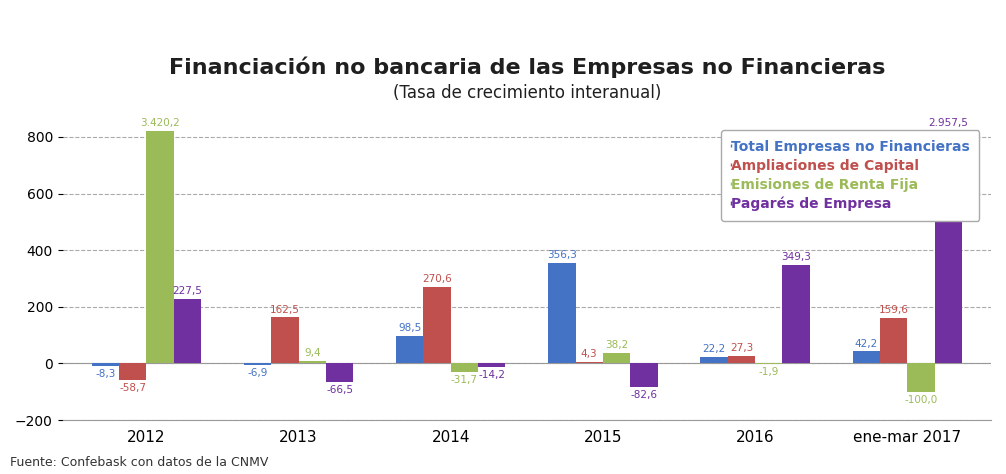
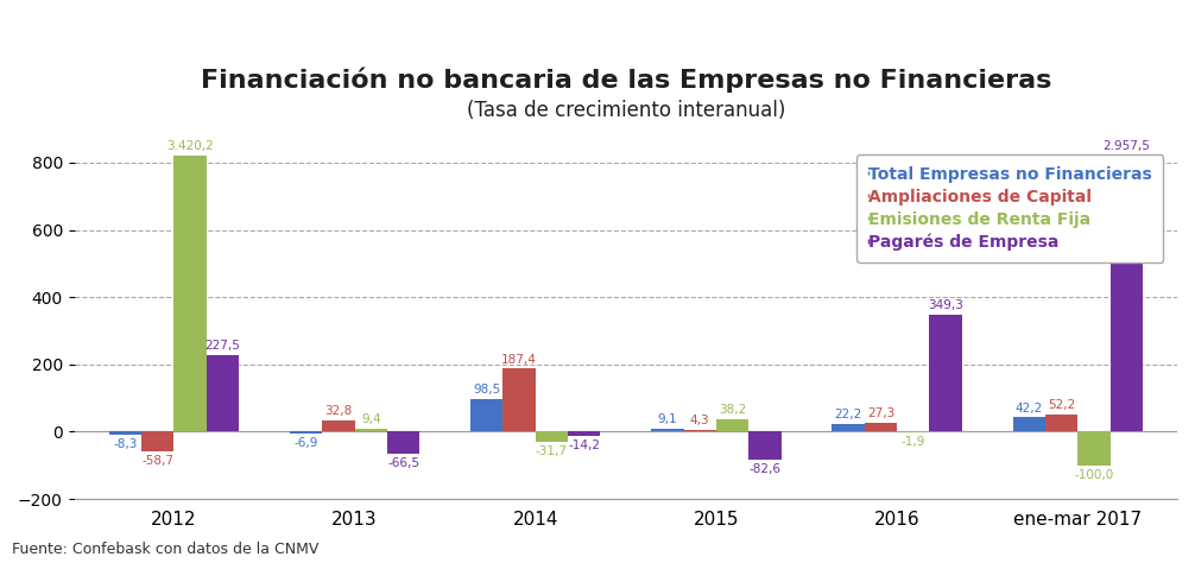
Ampliaciones de Capital/2013: 162,5 -> 32,8
Ampliaciones de Capital/2014: 270,6 -> 187,4
Total Empresas no Financieras/2015: 356,3 -> 9,1
Ampliaciones de Capital/ene-mar 2017: 159,6 -> 52,2
